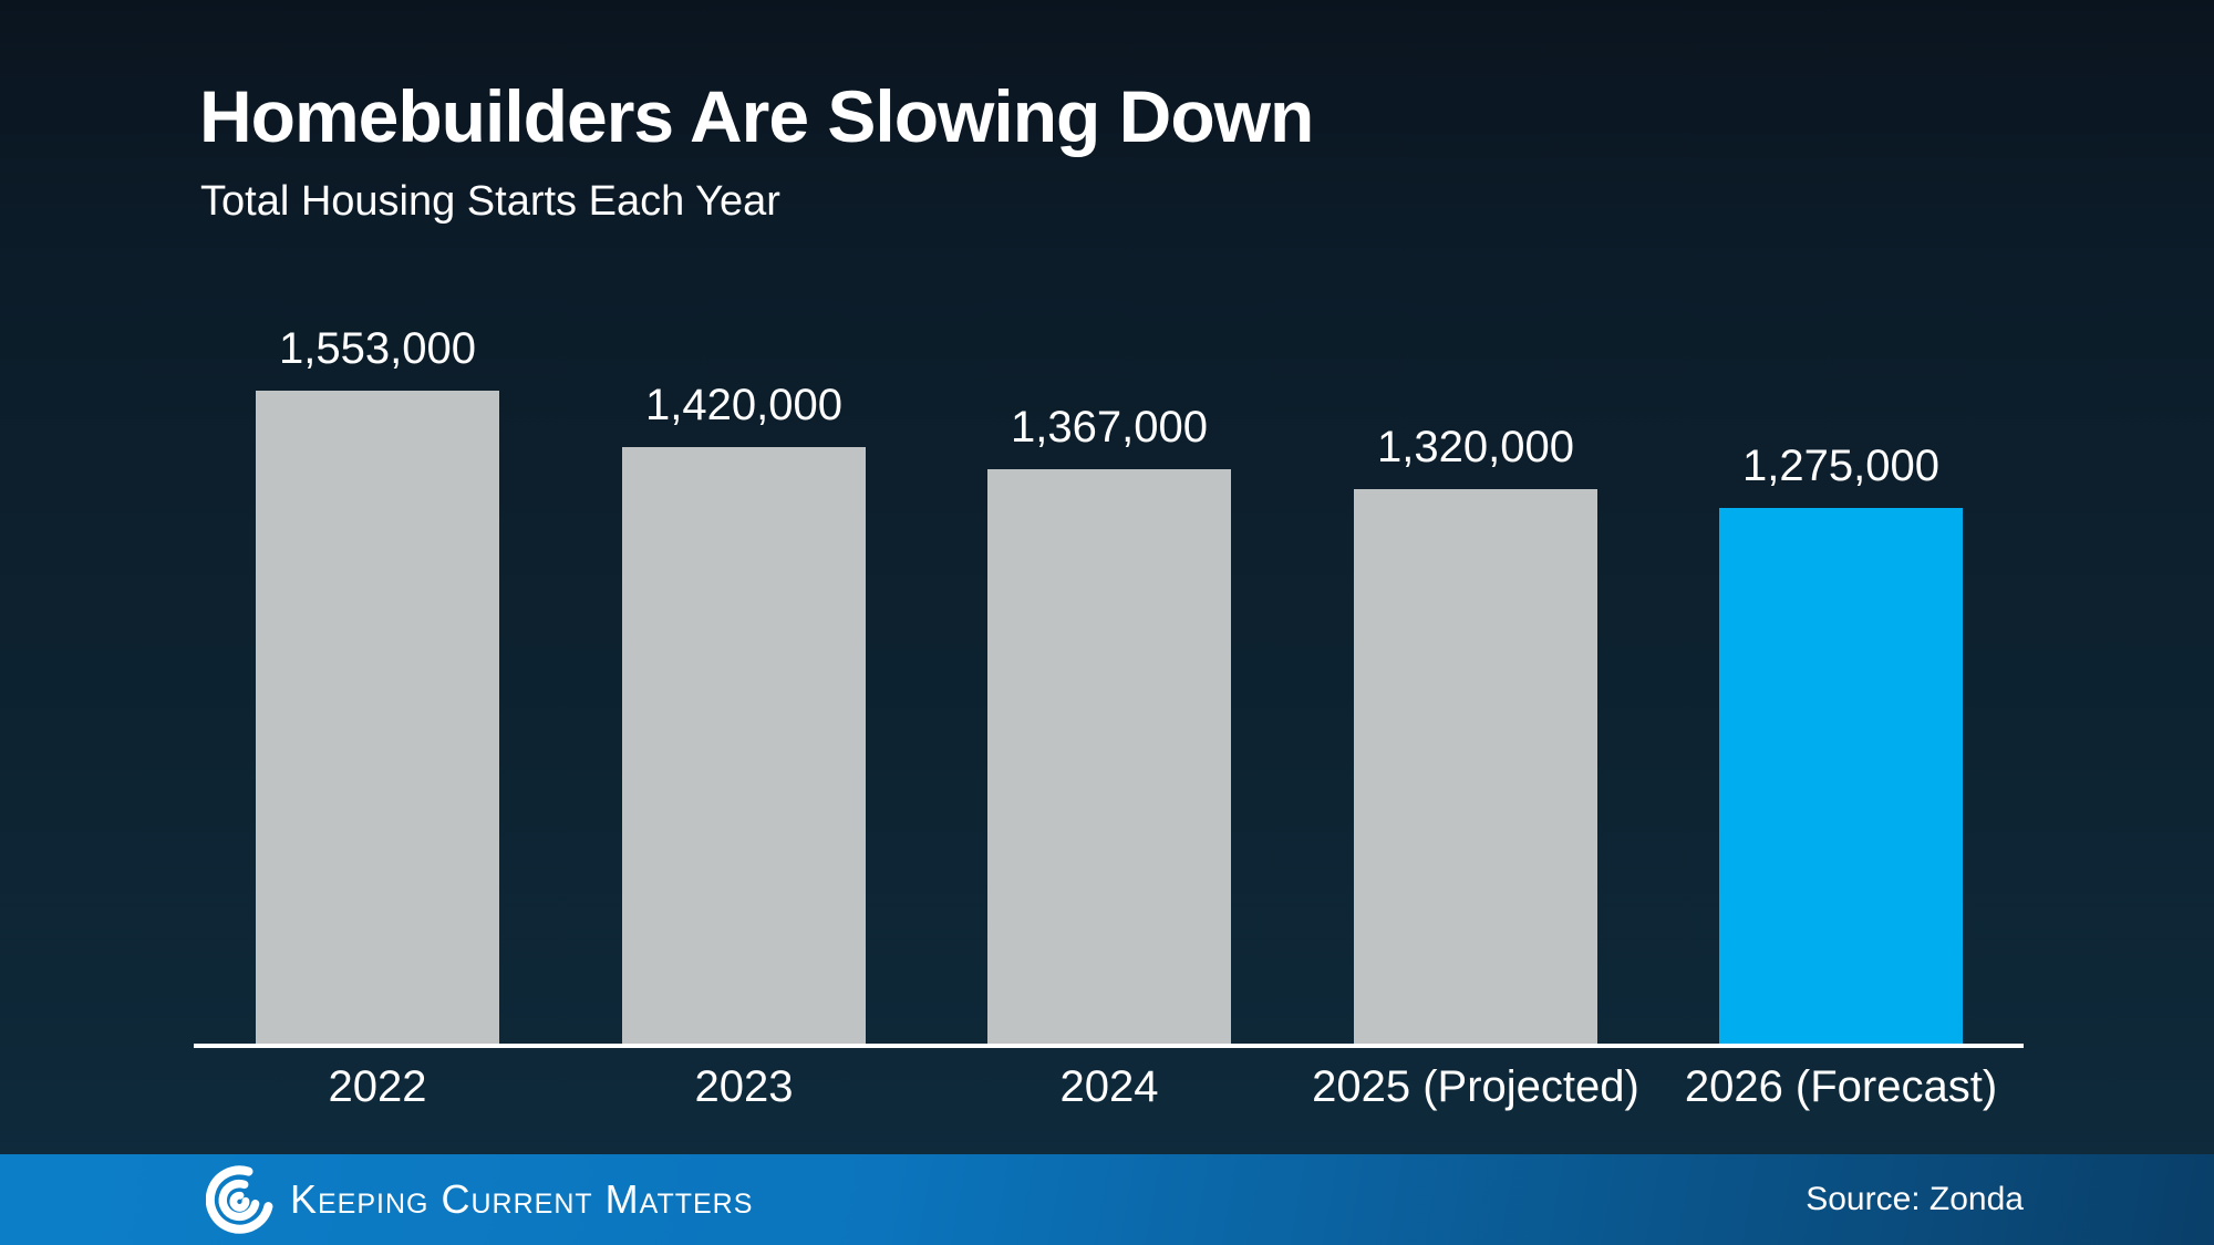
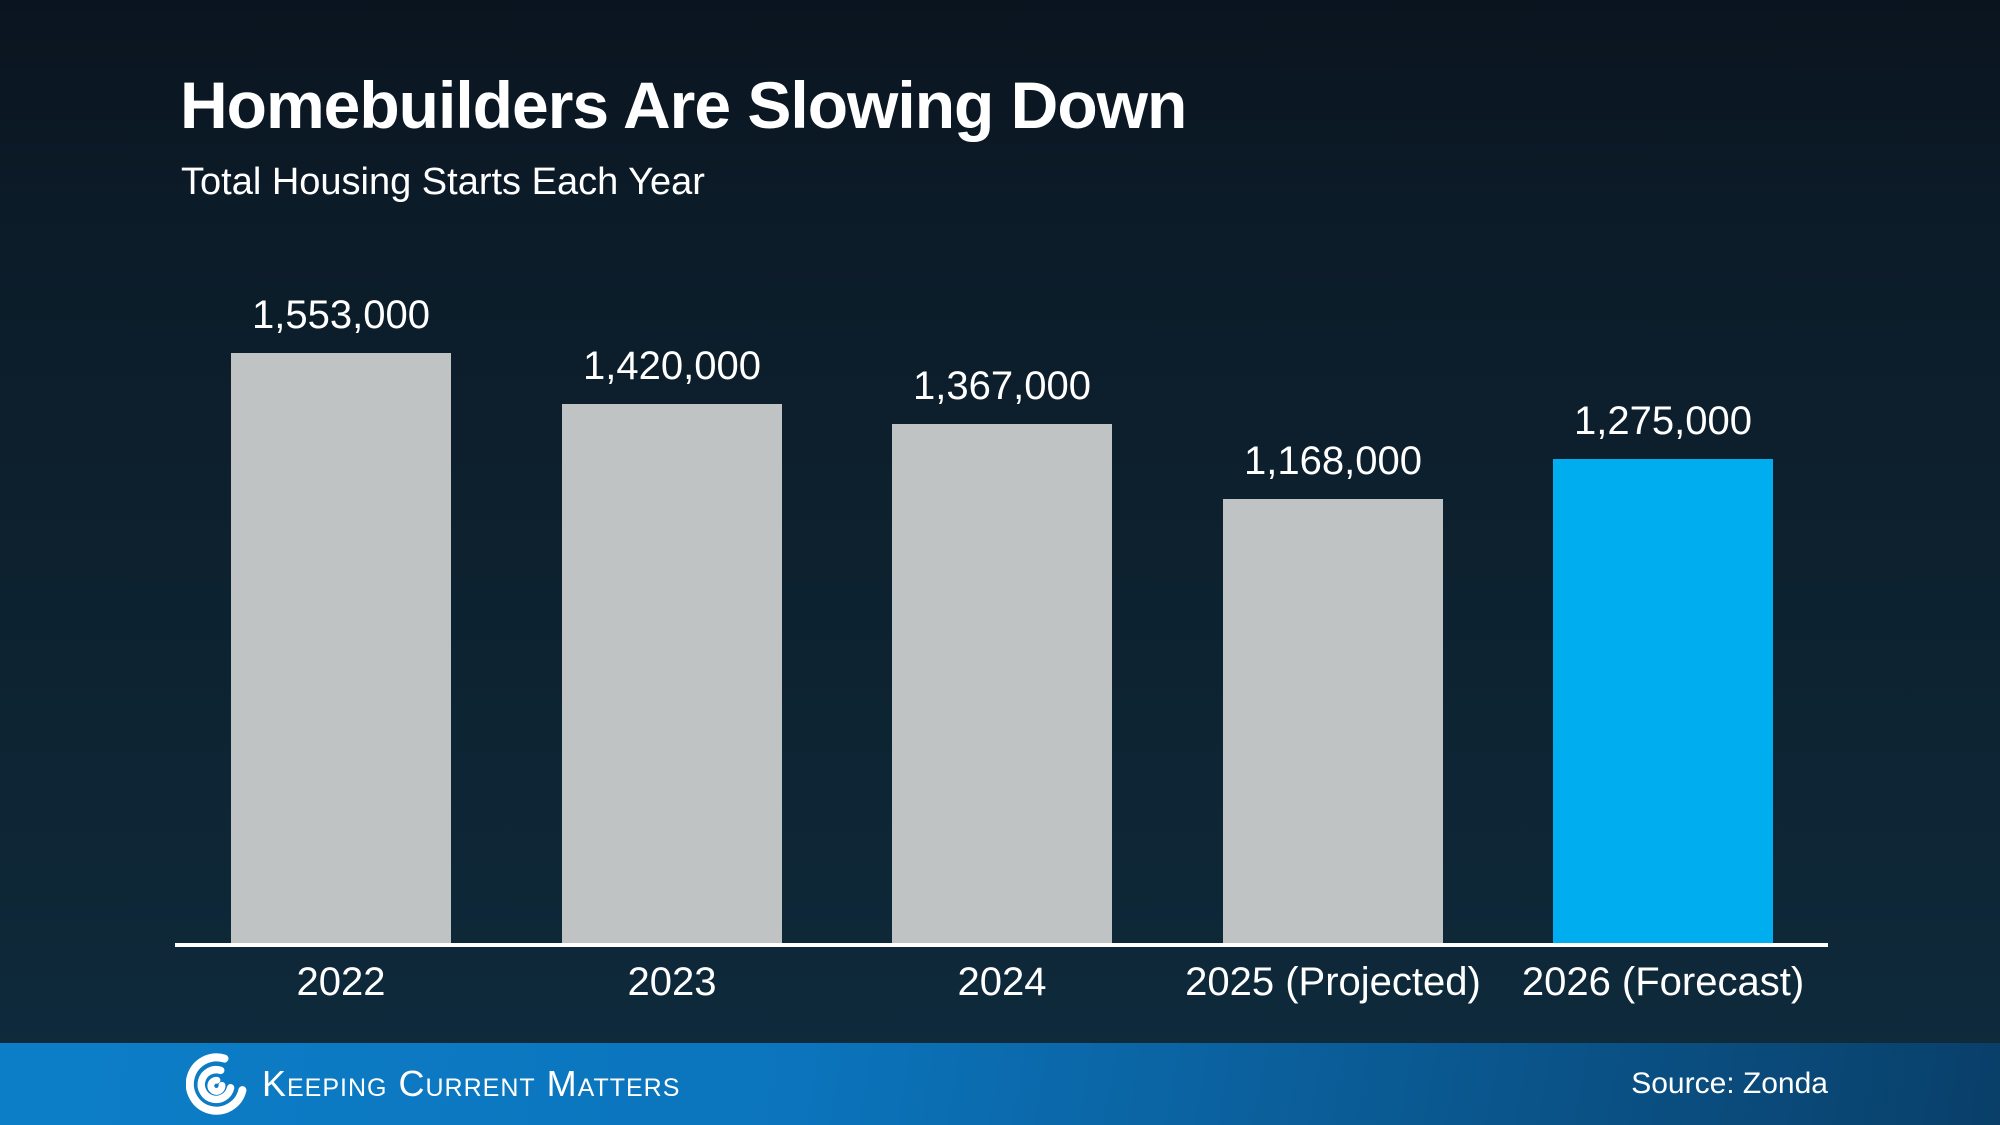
2025 (Projected): 1,320,000 -> 1,168,000
